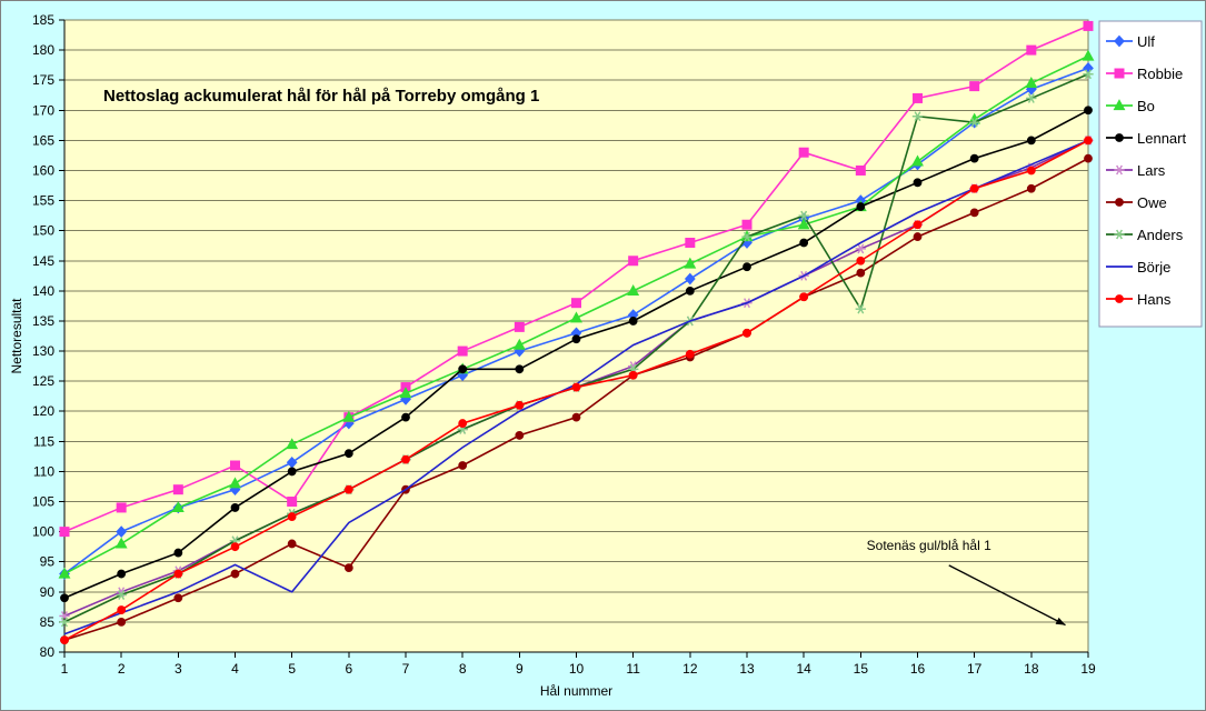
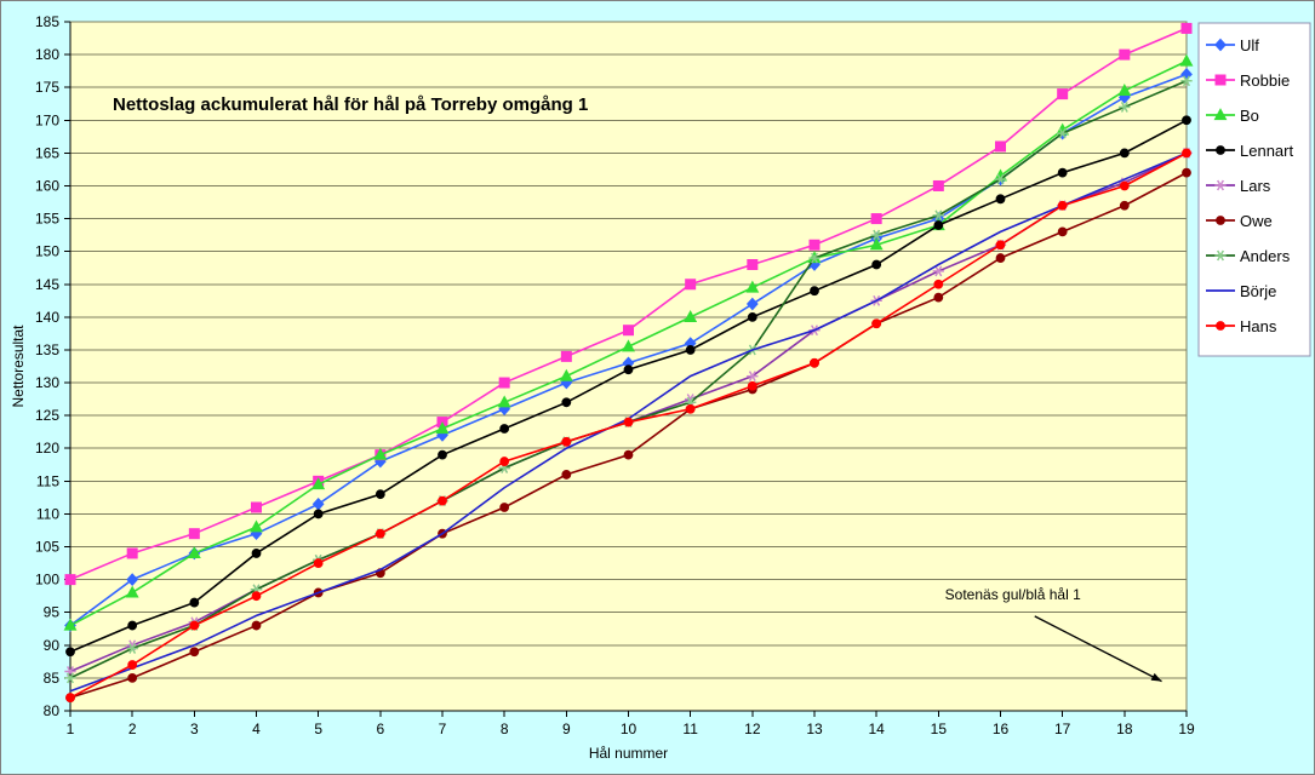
Robbie/5: 105 -> 115
Börje/5: 90 -> 98
Owe/6: 94 -> 101
Lennart/8: 127 -> 123
Lars/12: 135 -> 131
Robbie/14: 163 -> 155
Anders/15: 137 -> 156
Robbie/16: 172 -> 166
Anders/16: 169 -> 161
